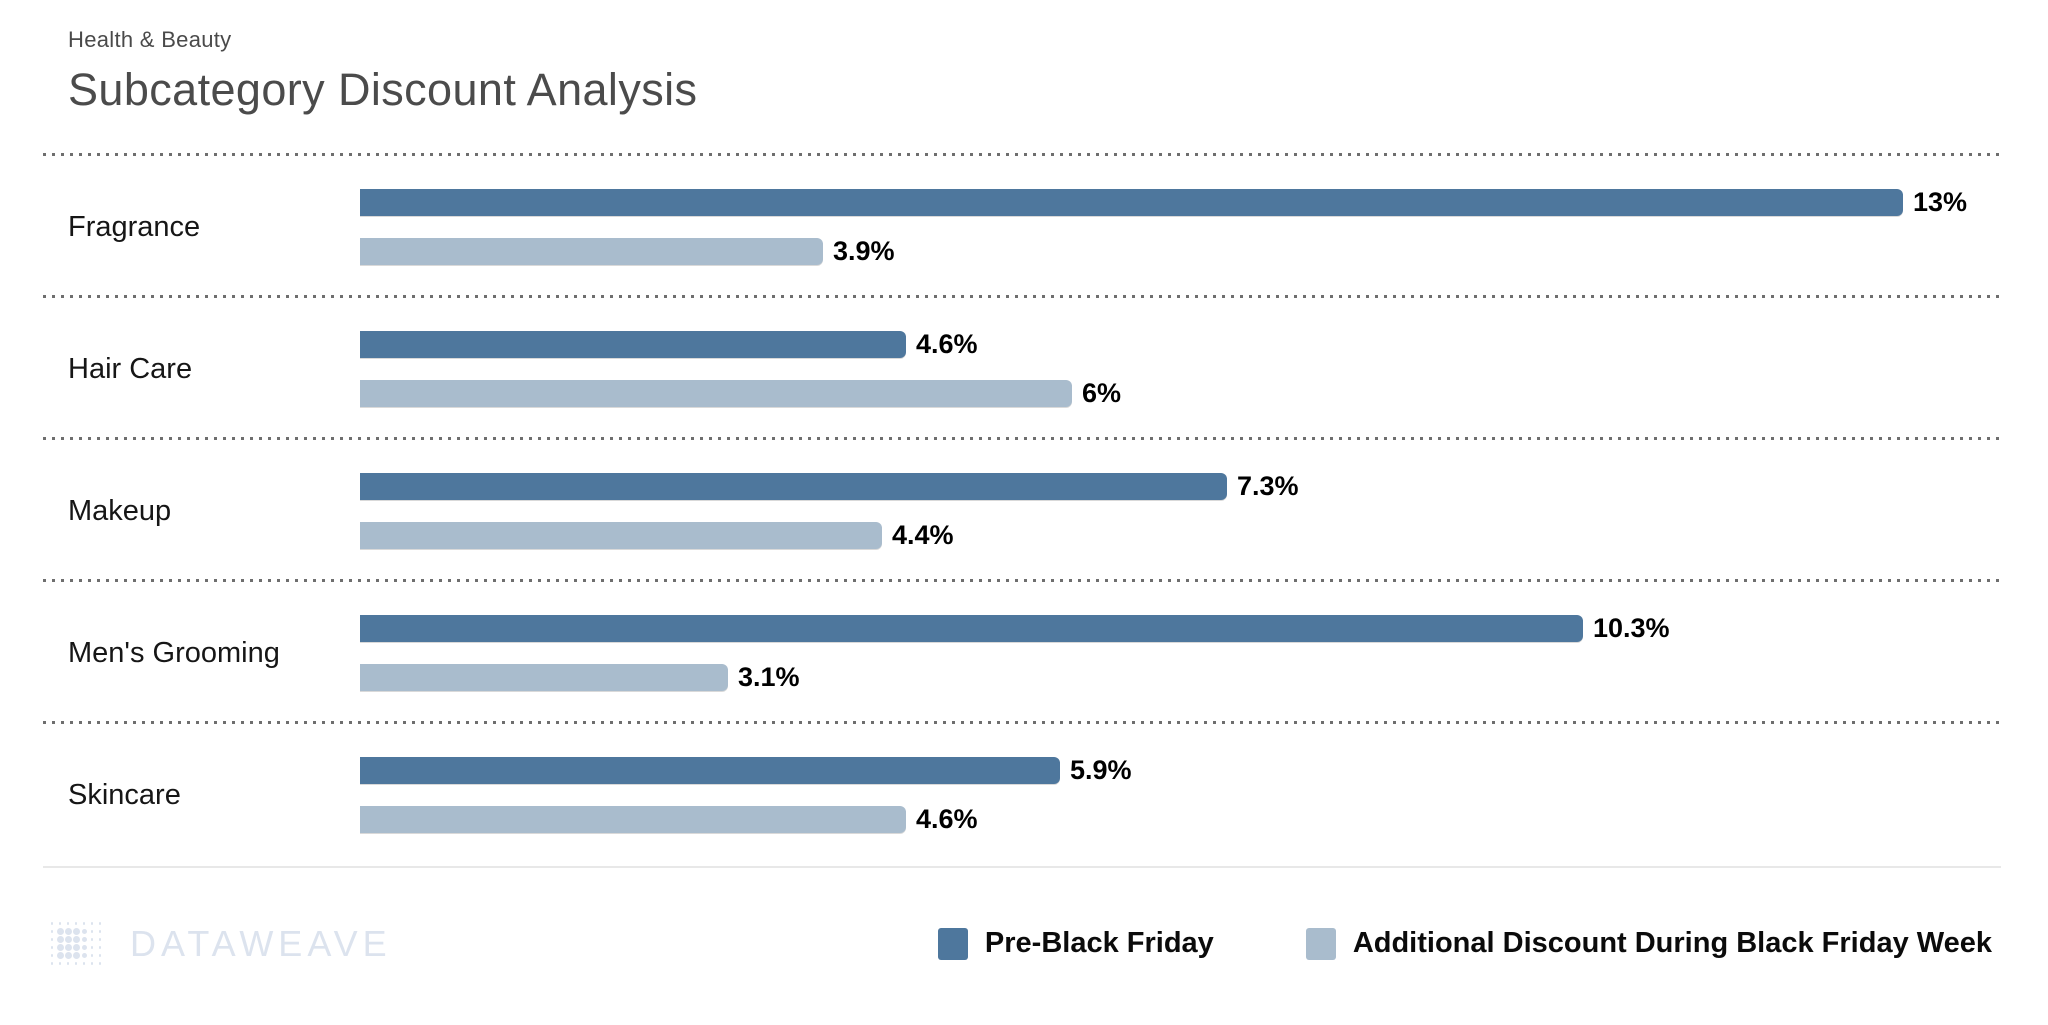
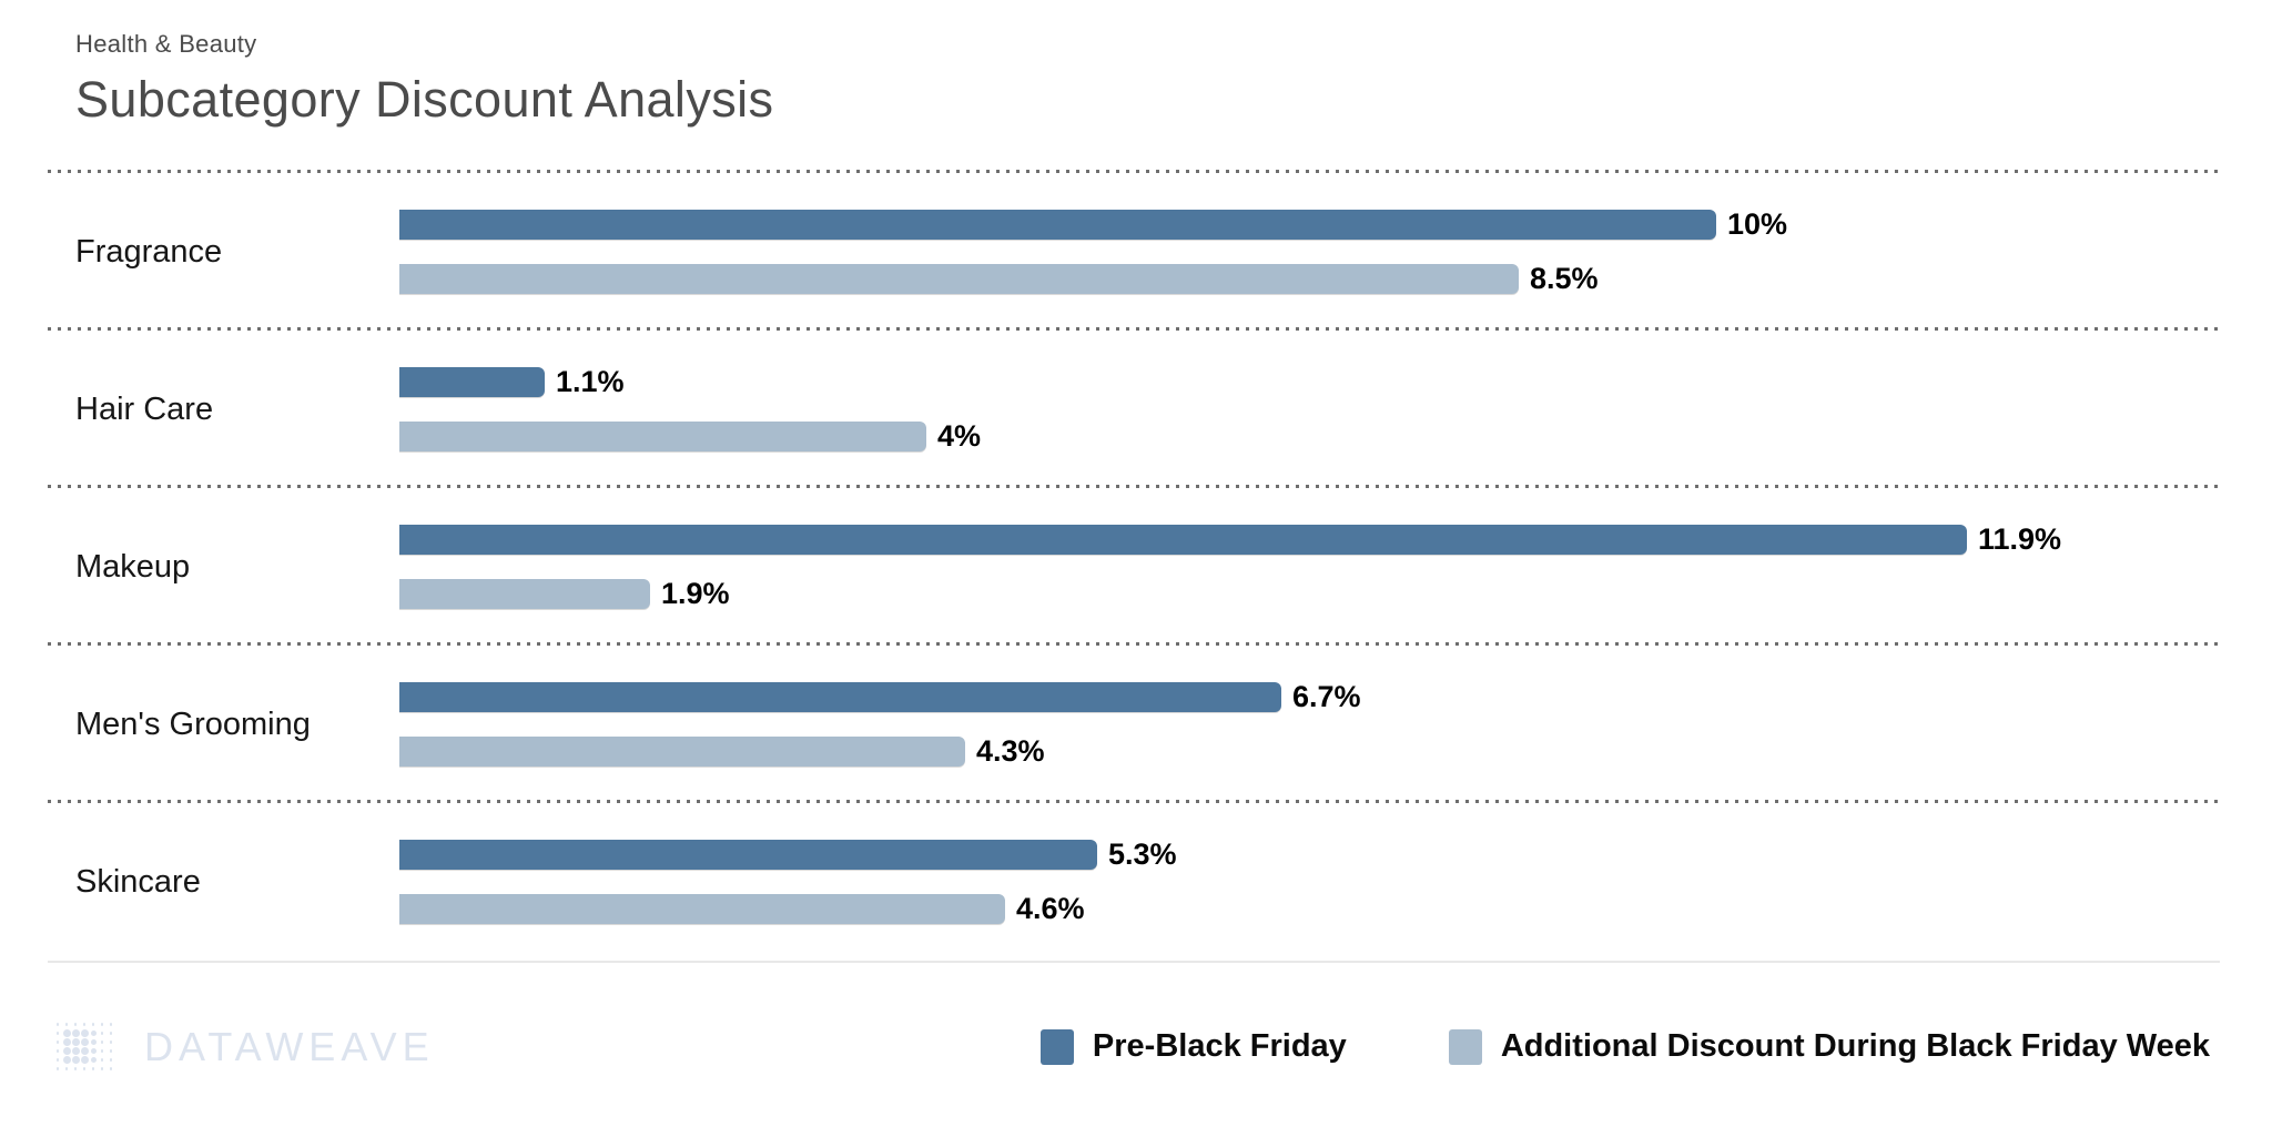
Pre-Black Friday/Fragrance: 13% -> 10%
Additional Discount During Black Friday Week/Fragrance: 3.9% -> 8.5%
Pre-Black Friday/Hair Care: 4.6% -> 1.1%
Additional Discount During Black Friday Week/Hair Care: 6% -> 4%
Pre-Black Friday/Makeup: 7.3% -> 11.9%
Additional Discount During Black Friday Week/Makeup: 4.4% -> 1.9%
Pre-Black Friday/Men's Grooming: 10.3% -> 6.7%
Additional Discount During Black Friday Week/Men's Grooming: 3.1% -> 4.3%
Pre-Black Friday/Skincare: 5.9% -> 5.3%
